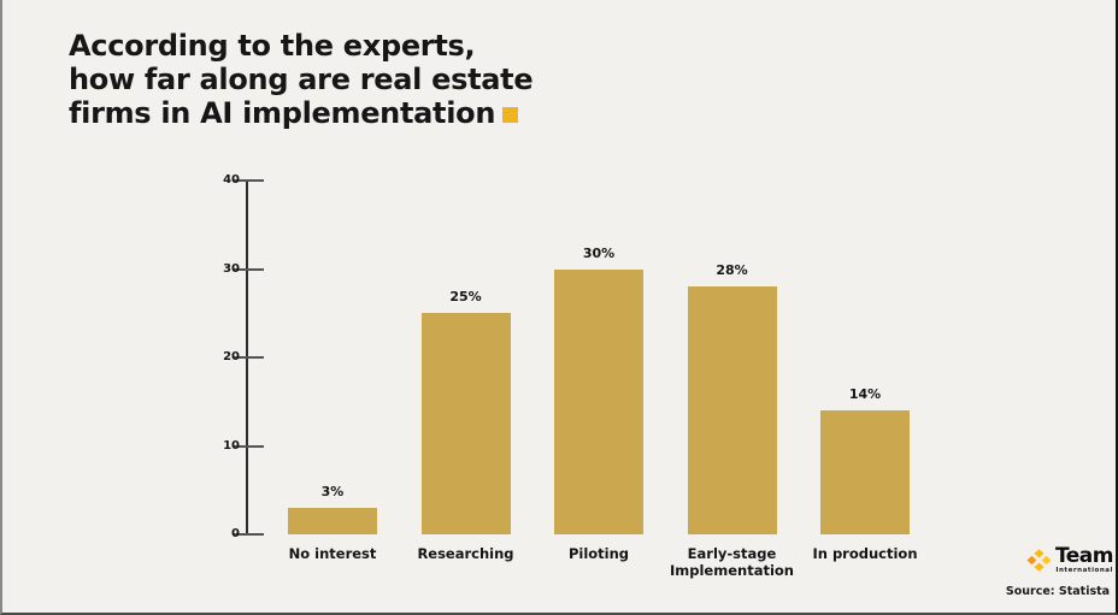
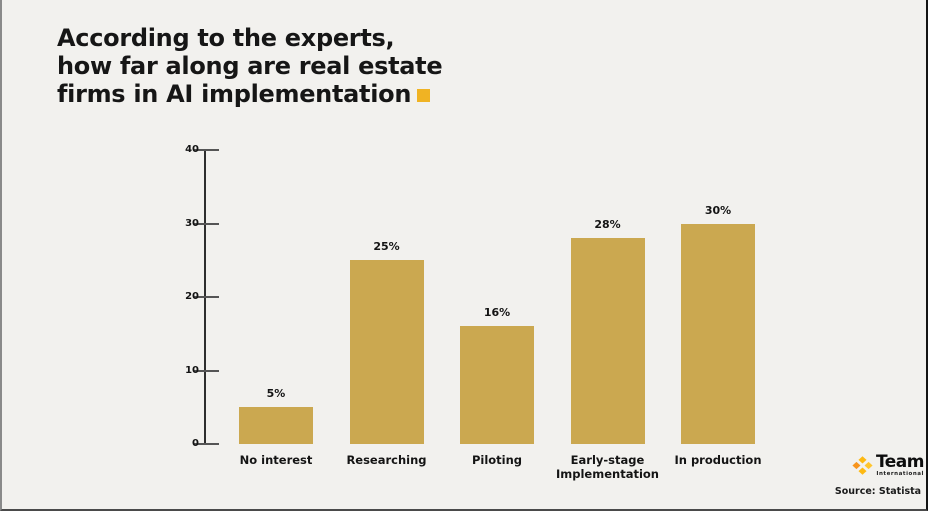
No interest: 3% -> 5%
Piloting: 30% -> 16%
In production: 14% -> 30%
